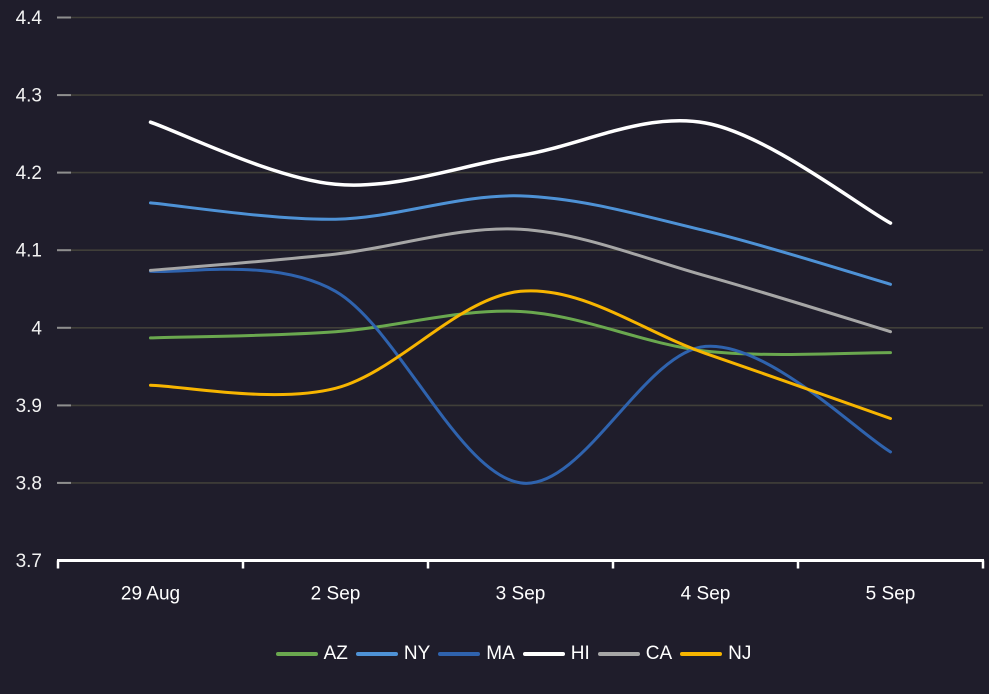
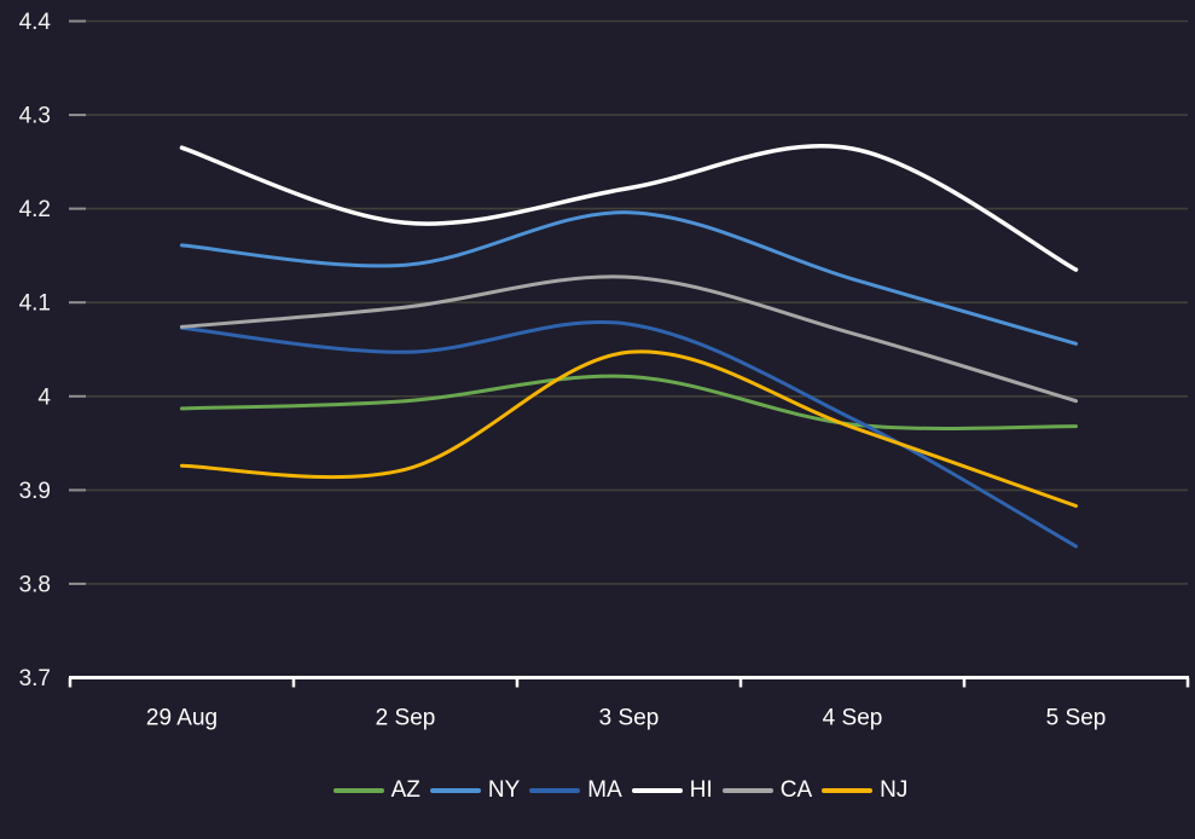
NY/3 Sep: 4.17 -> 4.20
MA/3 Sep: 3.80 -> 4.08
